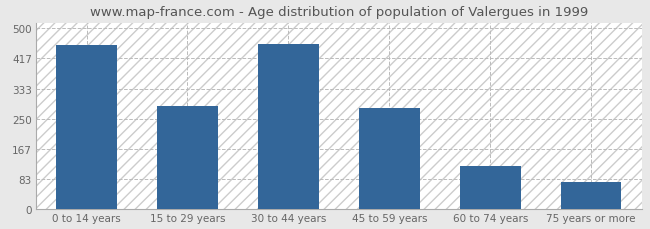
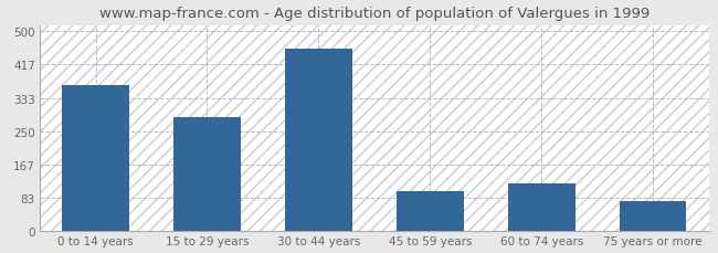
0 to 14 years: 455 -> 365
45 to 59 years: 280 -> 100
